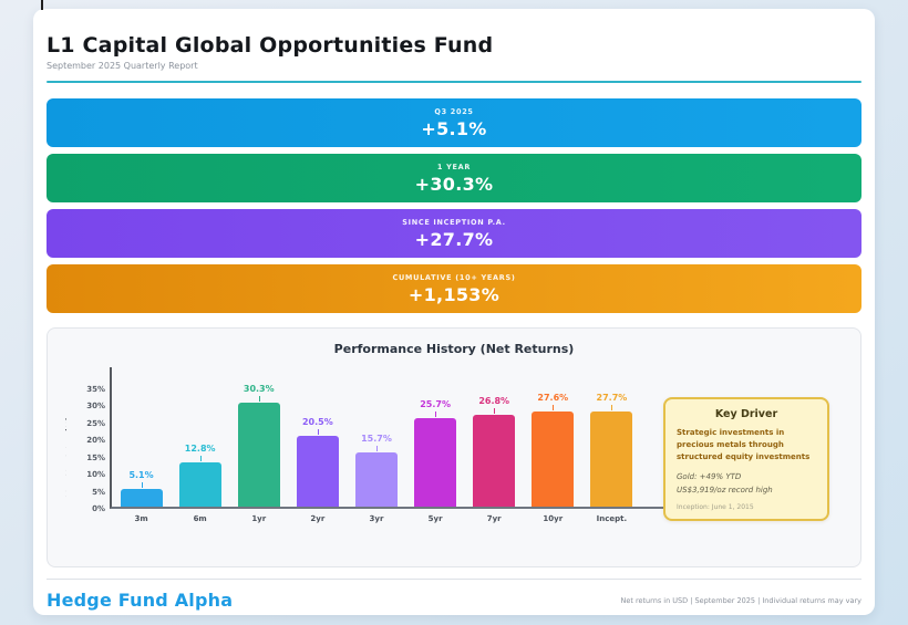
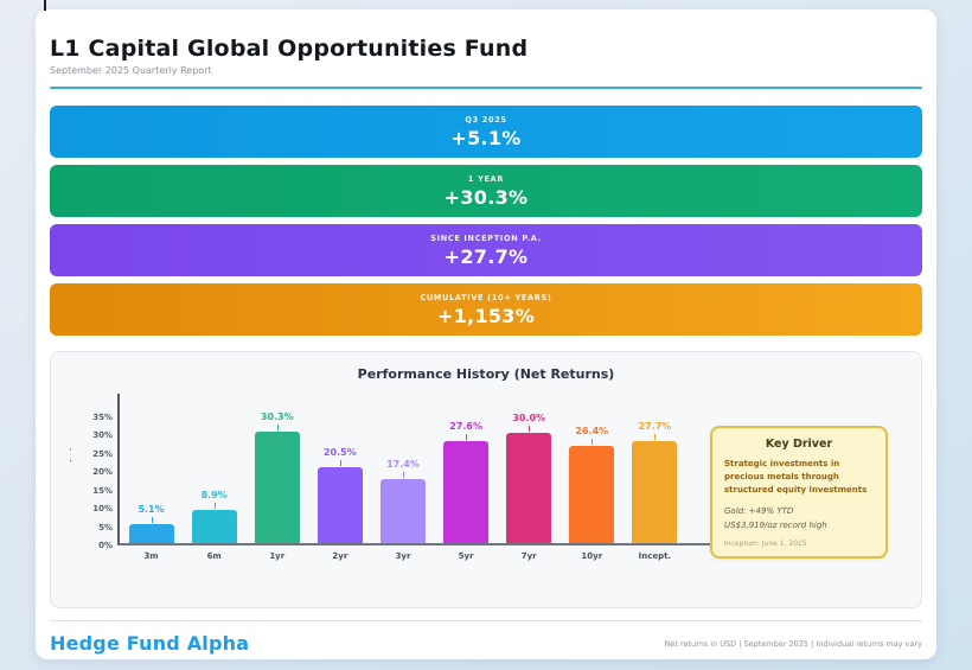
6m: 12.8% -> 8.9%
3yr: 15.7% -> 17.4%
5yr: 25.7% -> 27.6%
7yr: 26.8% -> 30.0%
10yr: 27.6% -> 26.4%
